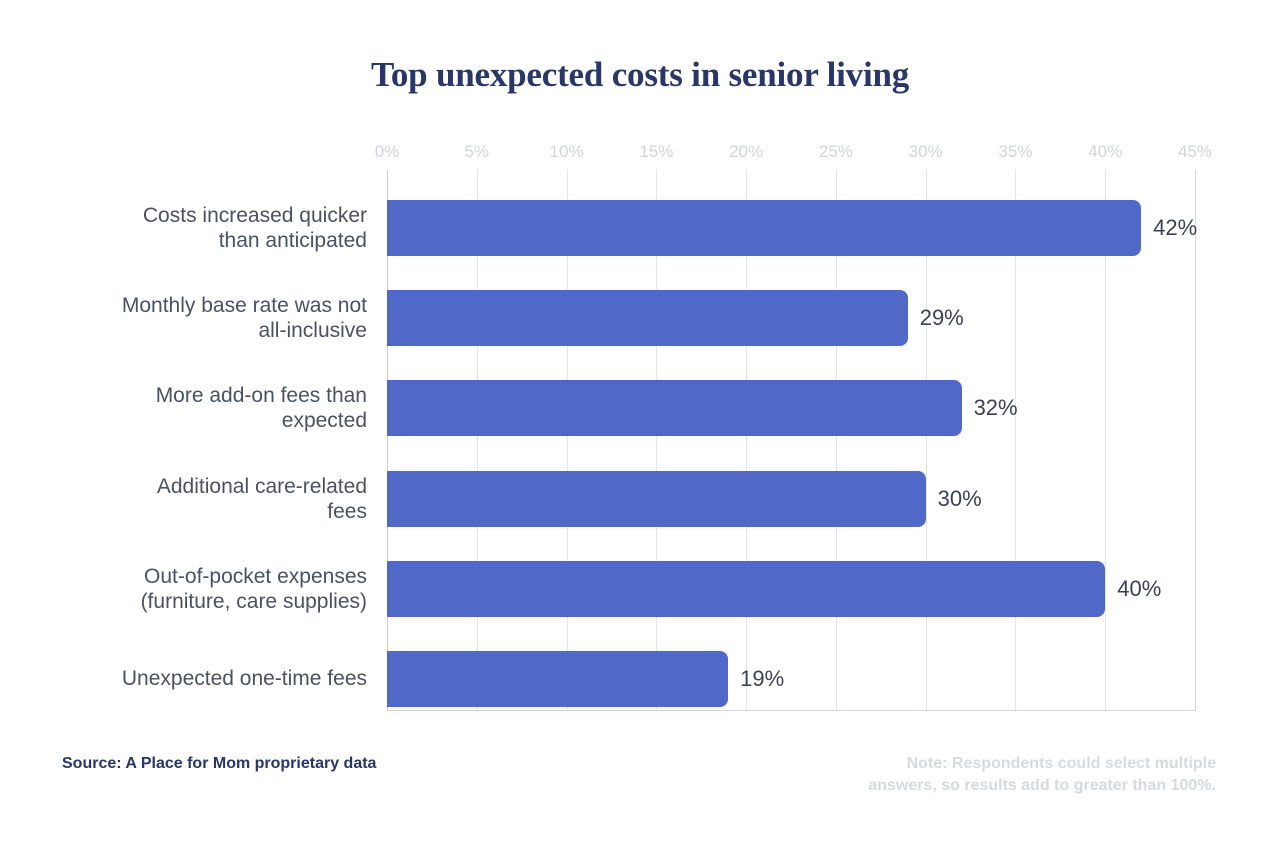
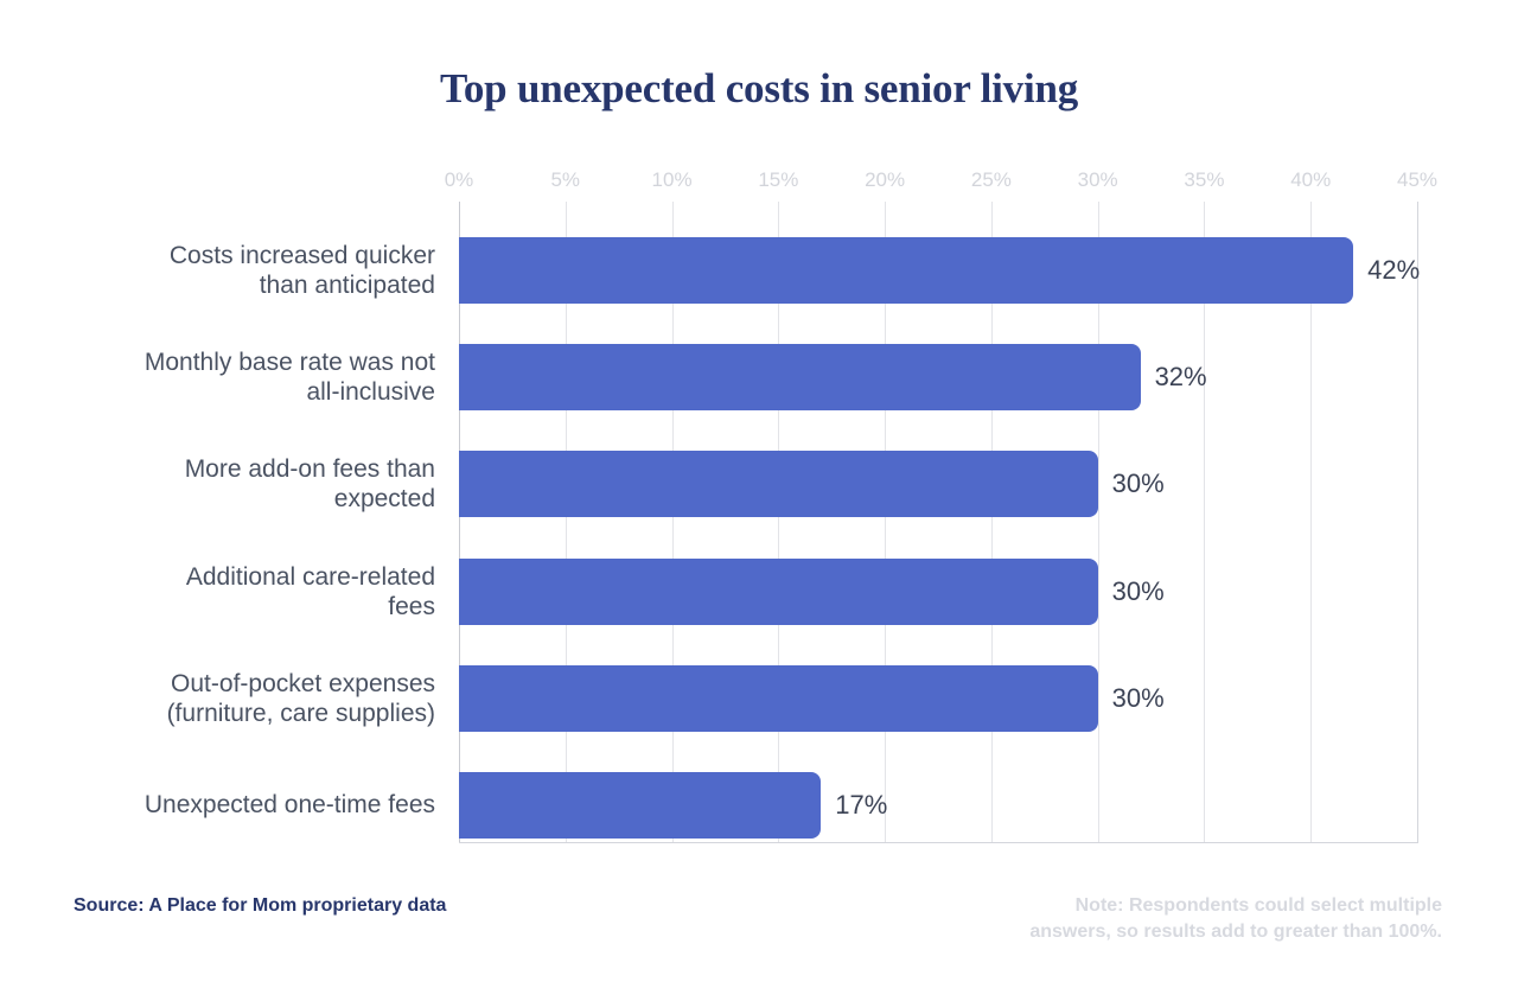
Monthly base rate was not all-inclusive: 29% -> 32%
More add-on fees than expected: 32% -> 30%
Out-of-pocket expenses (furniture, care supplies): 40% -> 30%
Unexpected one-time fees: 19% -> 17%
